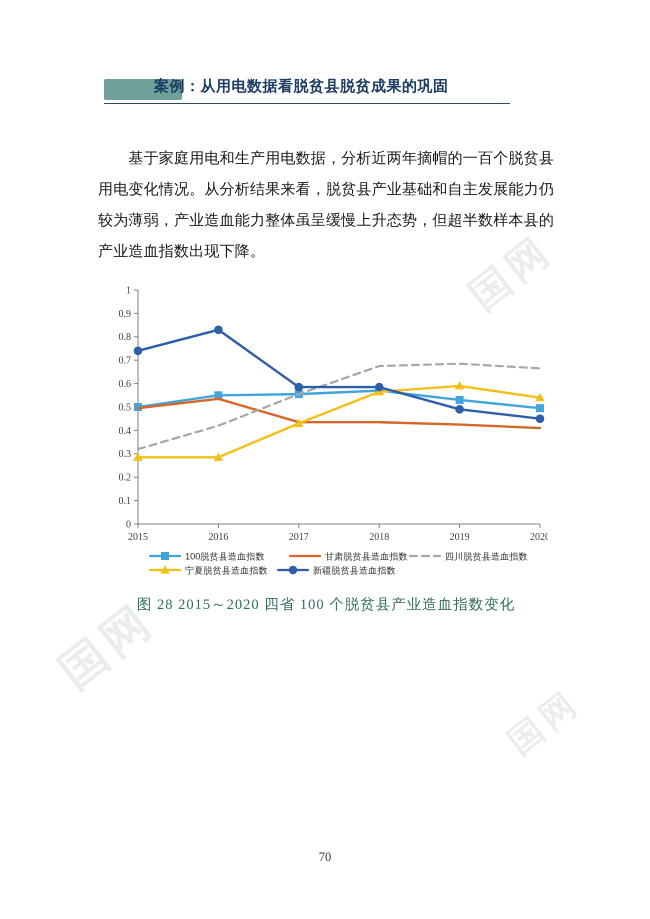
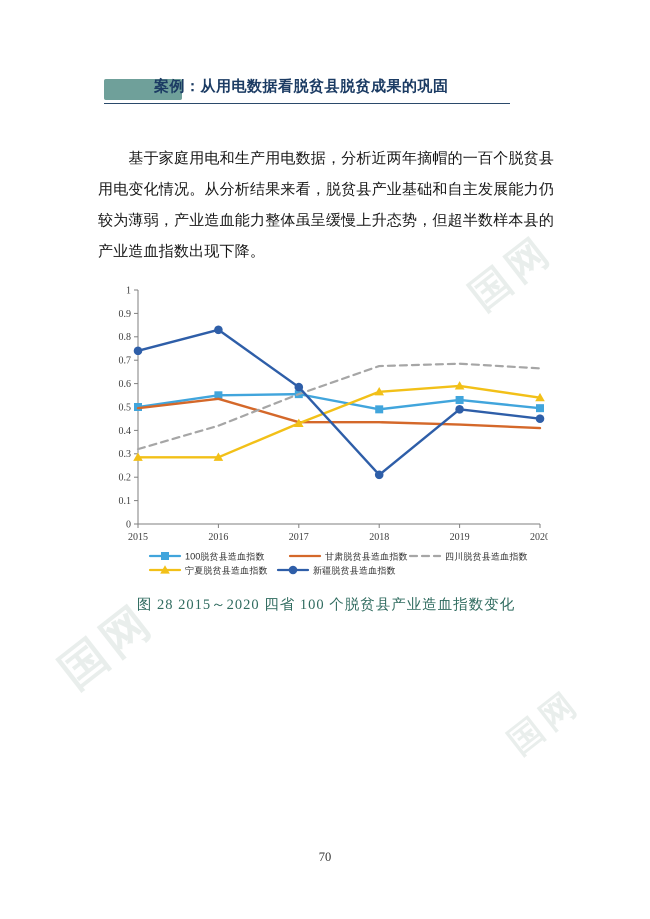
100脱贫县造血指数/2018: 0.57 -> 0.49
新疆脱贫县造血指数/2018: 0.58 -> 0.21
